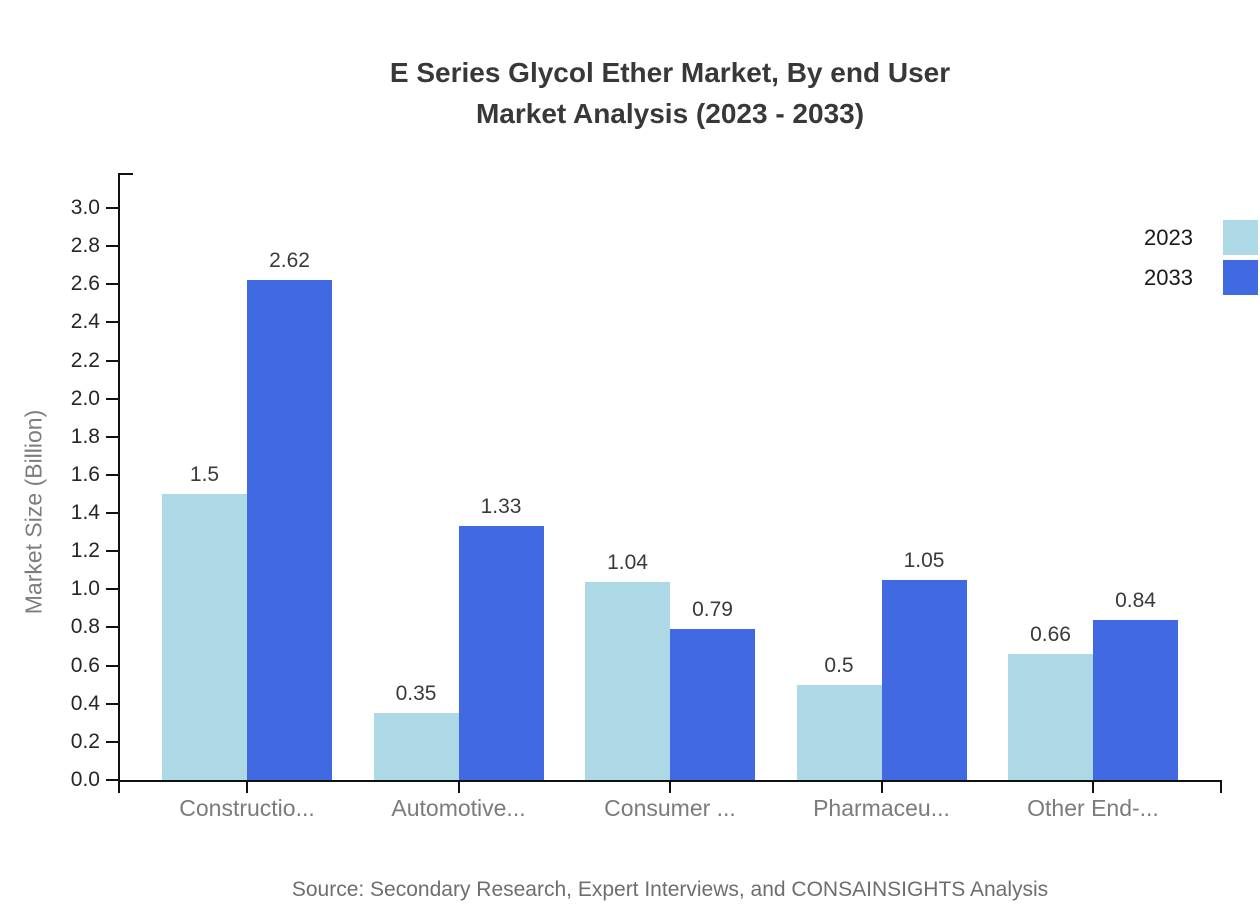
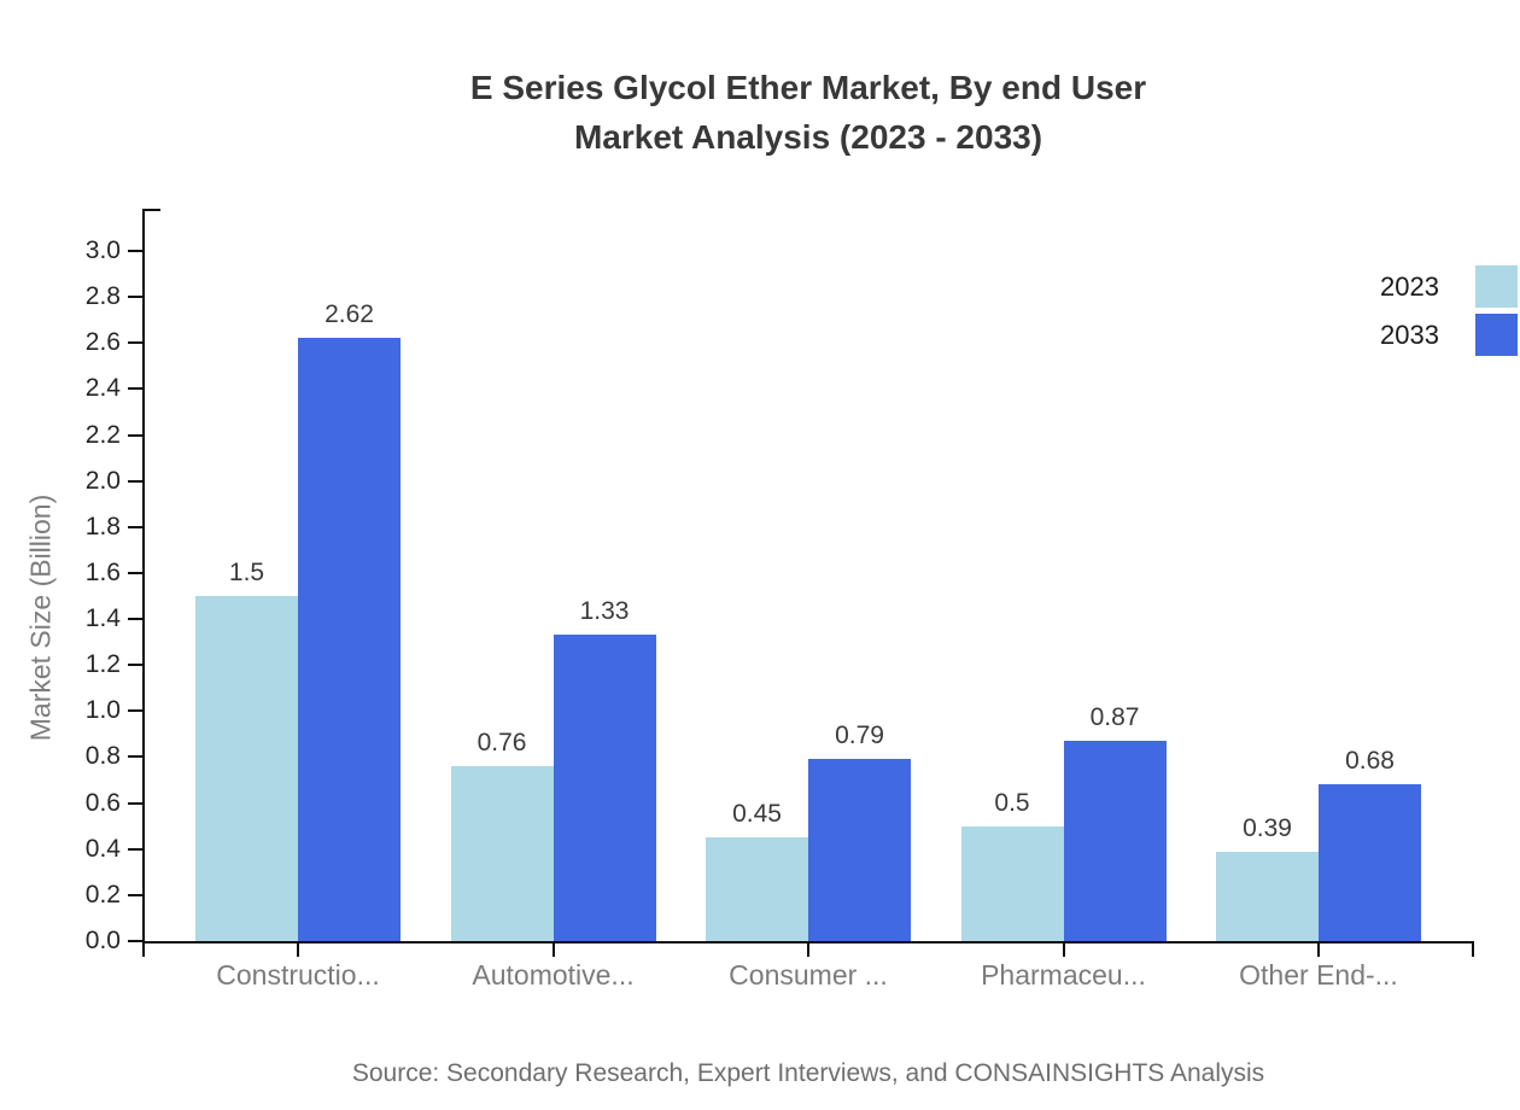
2023/Automotive...: 0.35 -> 0.76
2023/Consumer ...: 1.04 -> 0.45
2033/Pharmaceu...: 1.05 -> 0.87
2023/Other End-...: 0.66 -> 0.39
2033/Other End-...: 0.84 -> 0.68
